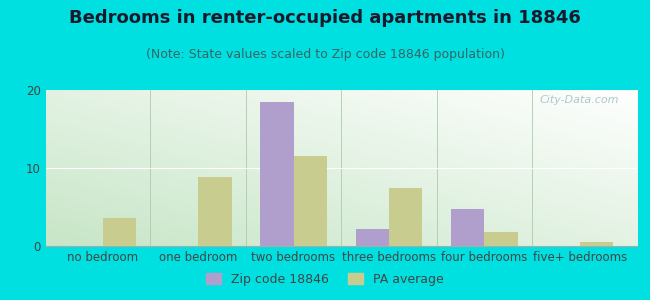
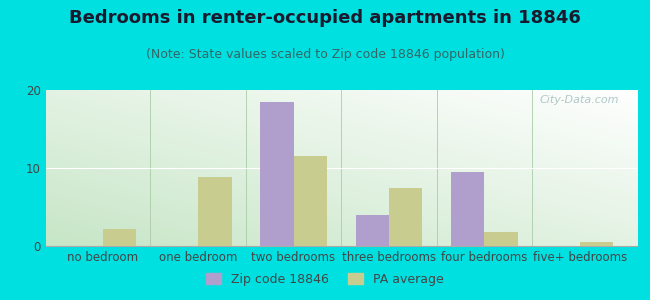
PA average/no bedroom: 3.6 -> 2.2
Zip code 18846/three bedrooms: 2.2 -> 4.0
Zip code 18846/four bedrooms: 4.8 -> 9.5
